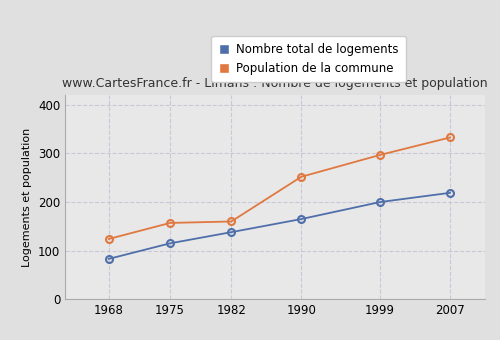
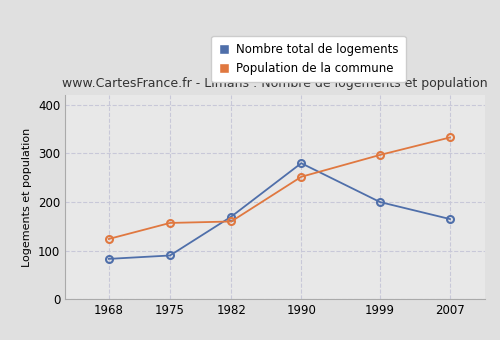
Nombre total de logements/1975: 115 -> 90
Nombre total de logements/1982: 138 -> 170
Nombre total de logements/1990: 165 -> 280
Nombre total de logements/2007: 219 -> 165
